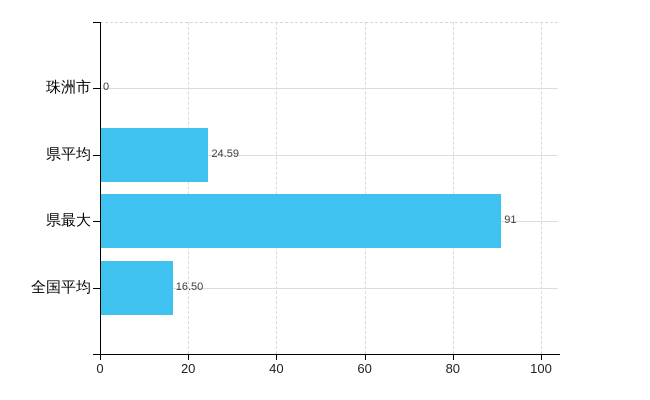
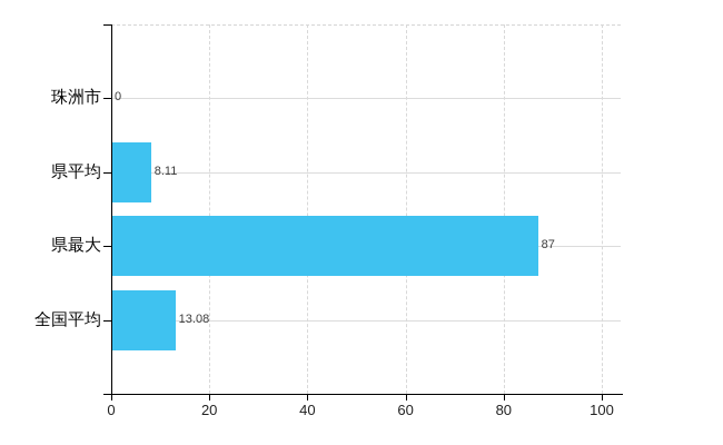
県平均: 24.59 -> 8.11
県最大: 91 -> 87
全国平均: 16.50 -> 13.08
